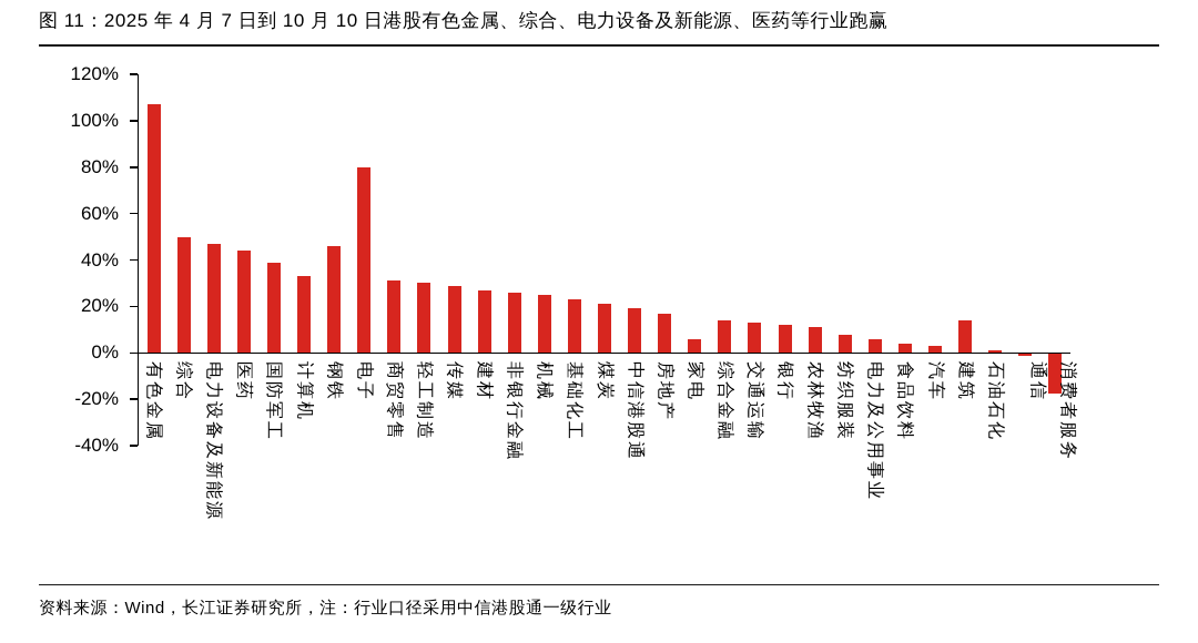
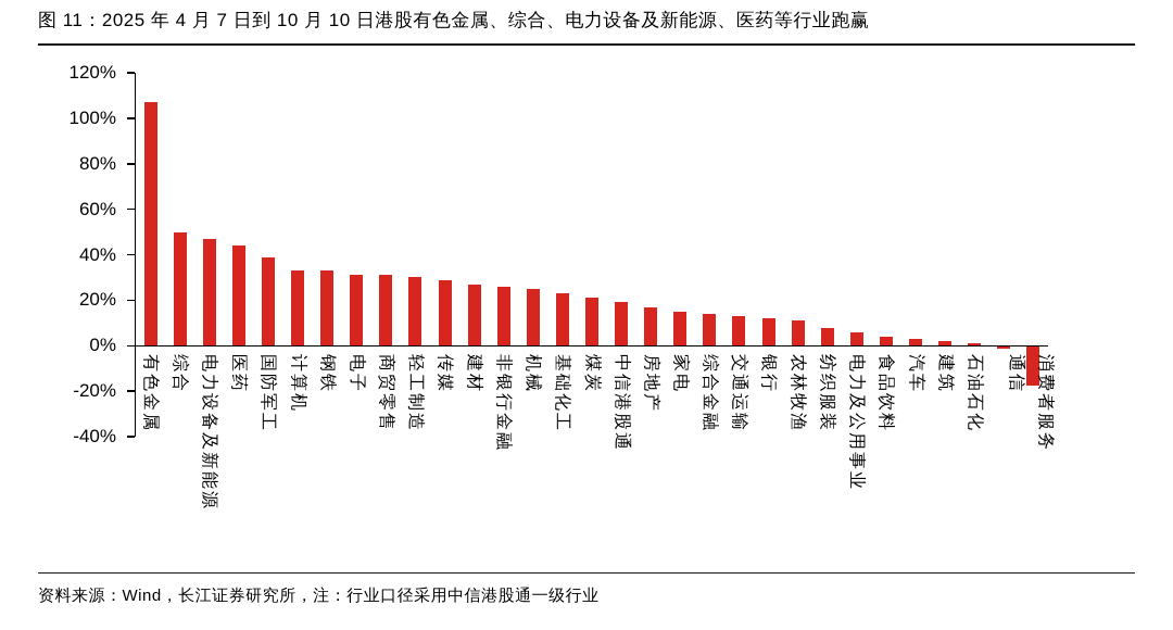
钢铁: 46% -> 33%
电子: 80% -> 31%
家电: 6% -> 15%
建筑: 14% -> 2%
